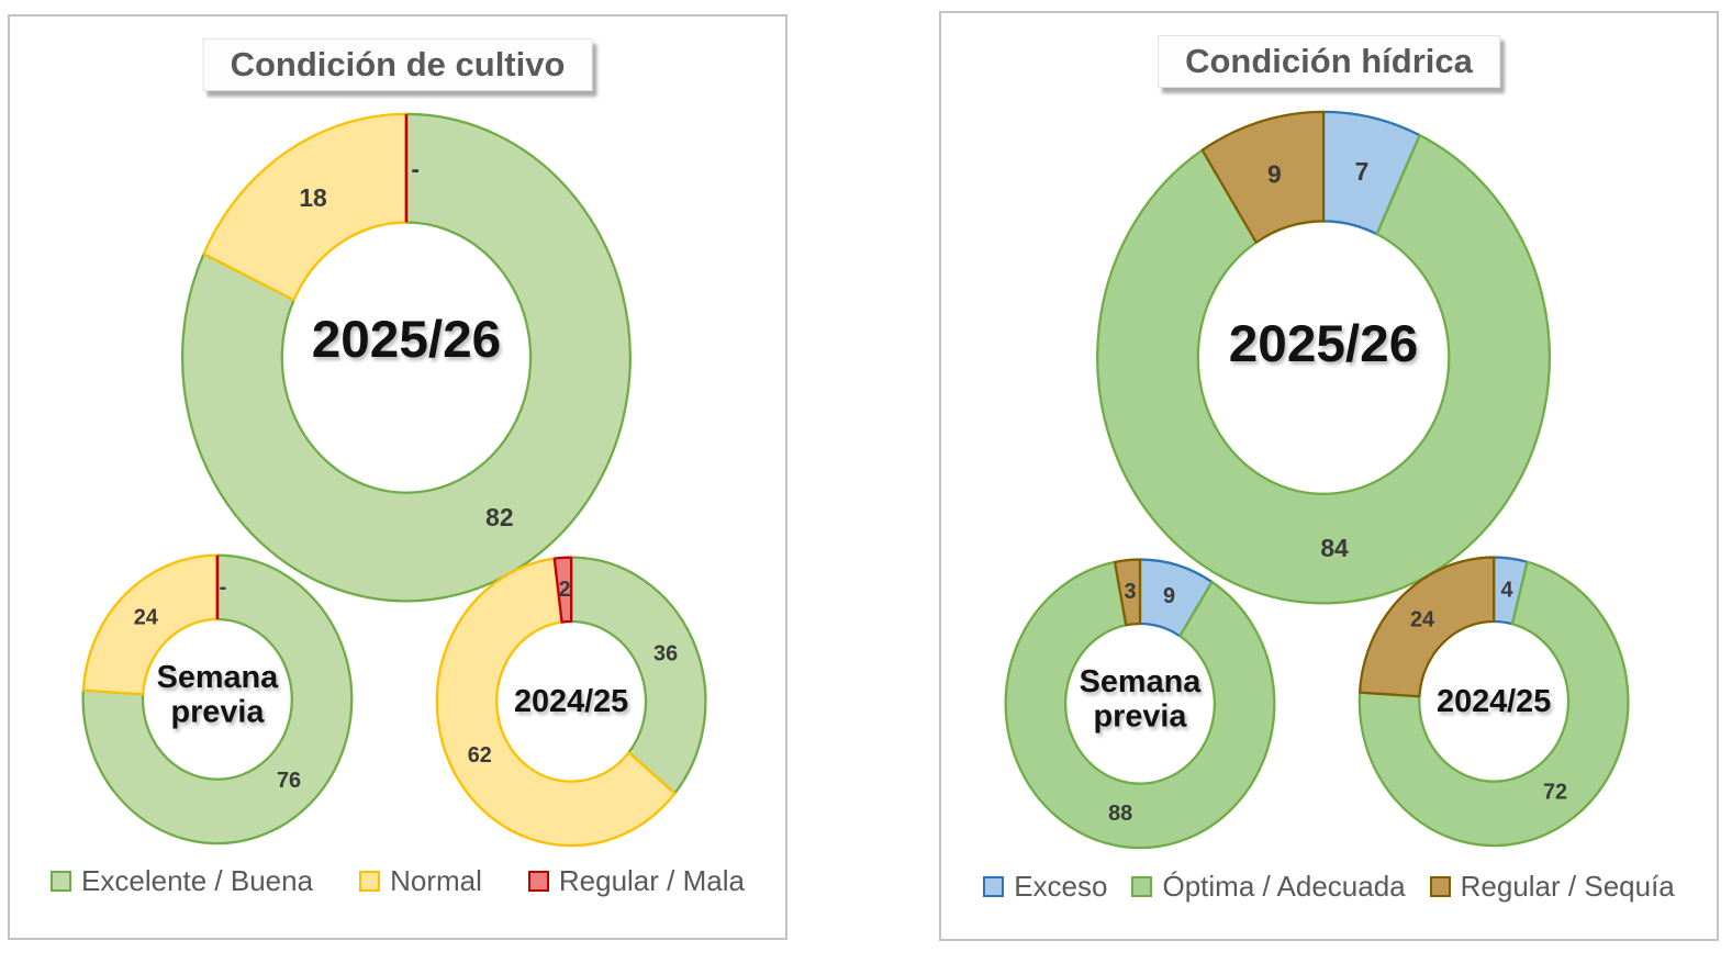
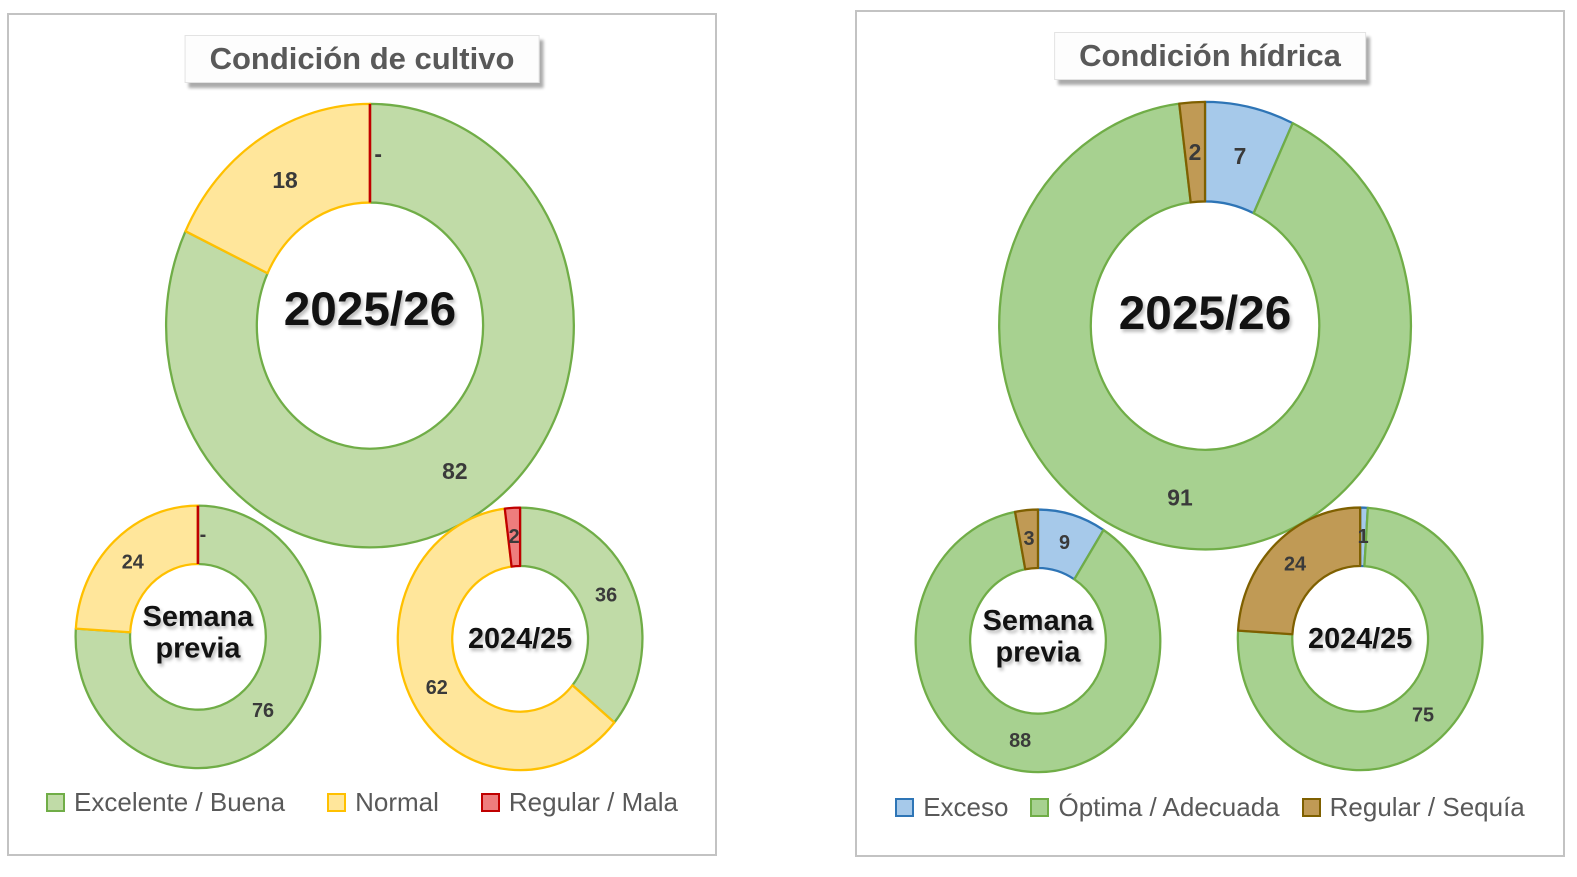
Condición hídrica/2024/25/Exceso: 4 -> 1
Condición hídrica/2025/26/Óptima / Adecuada: 84 -> 91
Condición hídrica/2024/25/Óptima / Adecuada: 72 -> 75
Condición hídrica/2025/26/Regular / Sequía: 9 -> 2
